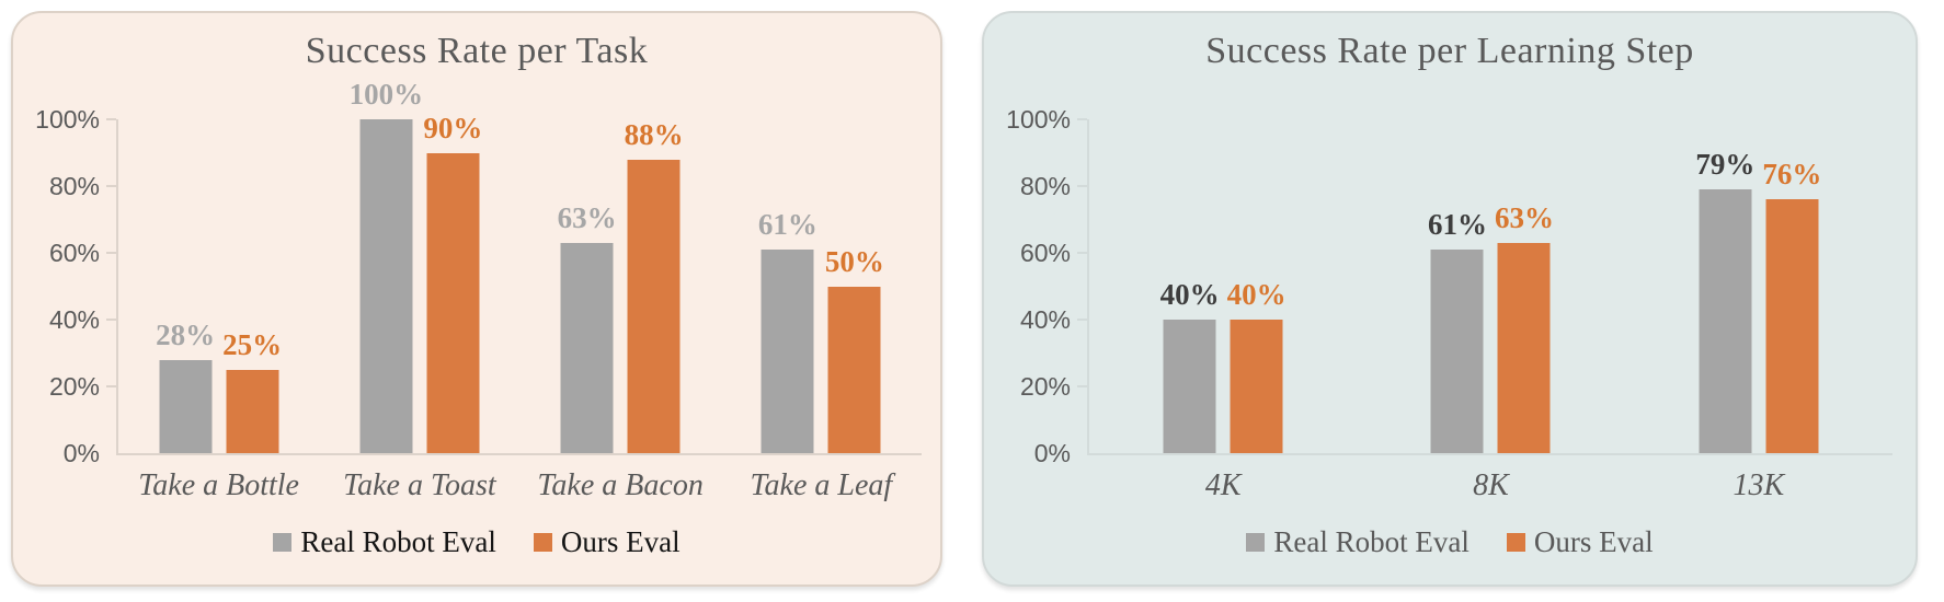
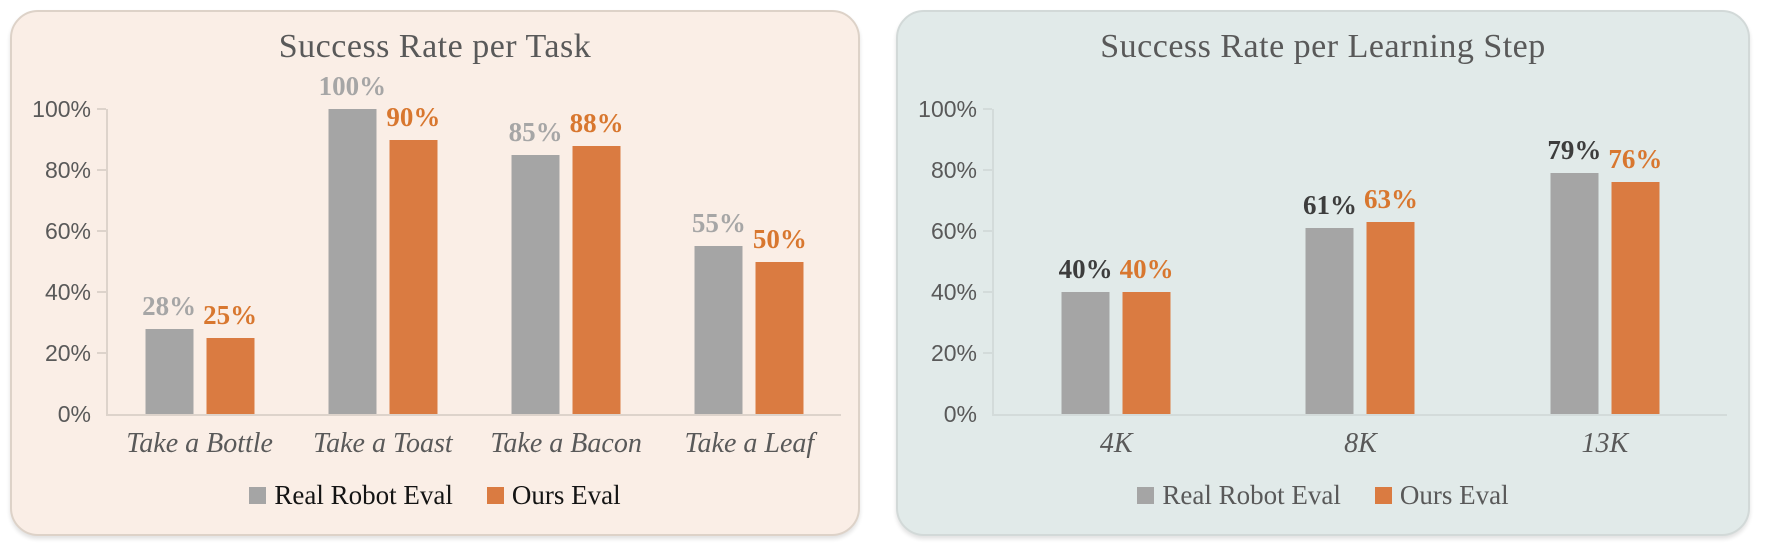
Success Rate per Task/Real Robot Eval/Take a Bacon: 63% -> 85%
Success Rate per Task/Real Robot Eval/Take a Leaf: 61% -> 55%
